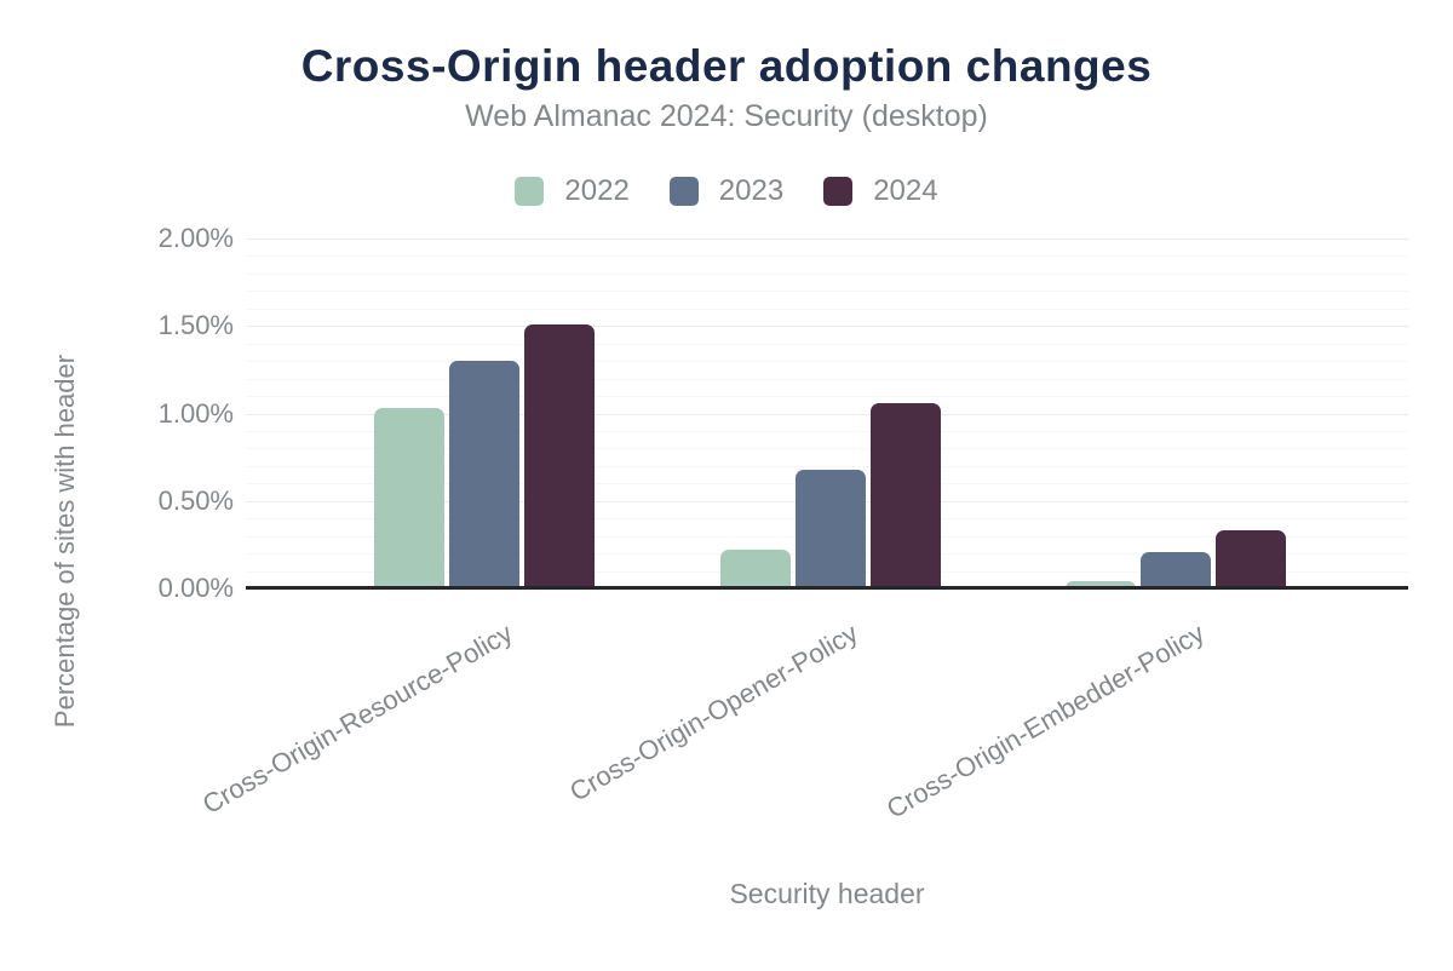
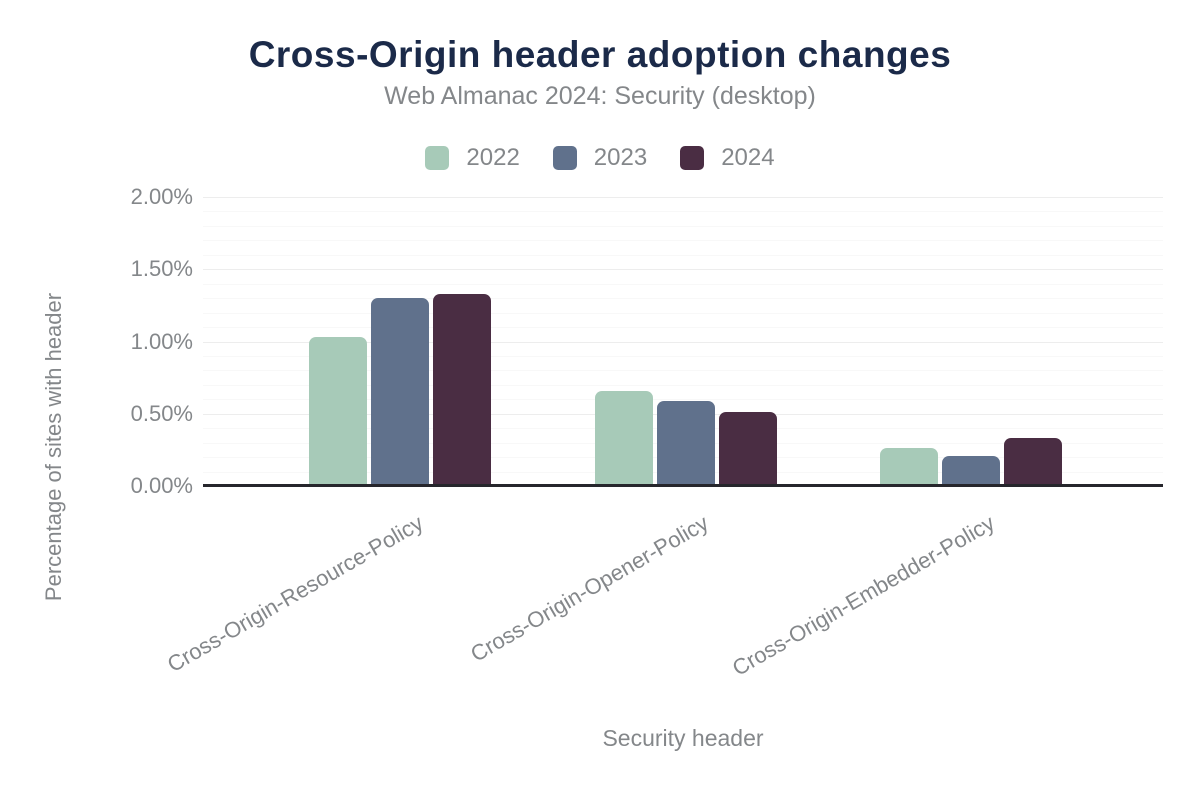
2024/Cross-Origin-Resource-Policy: 1.51% -> 1.33%
2022/Cross-Origin-Opener-Policy: 0.22% -> 0.66%
2023/Cross-Origin-Opener-Policy: 0.68% -> 0.59%
2024/Cross-Origin-Opener-Policy: 1.06% -> 0.51%
2022/Cross-Origin-Embedder-Policy: 0.04% -> 0.26%
